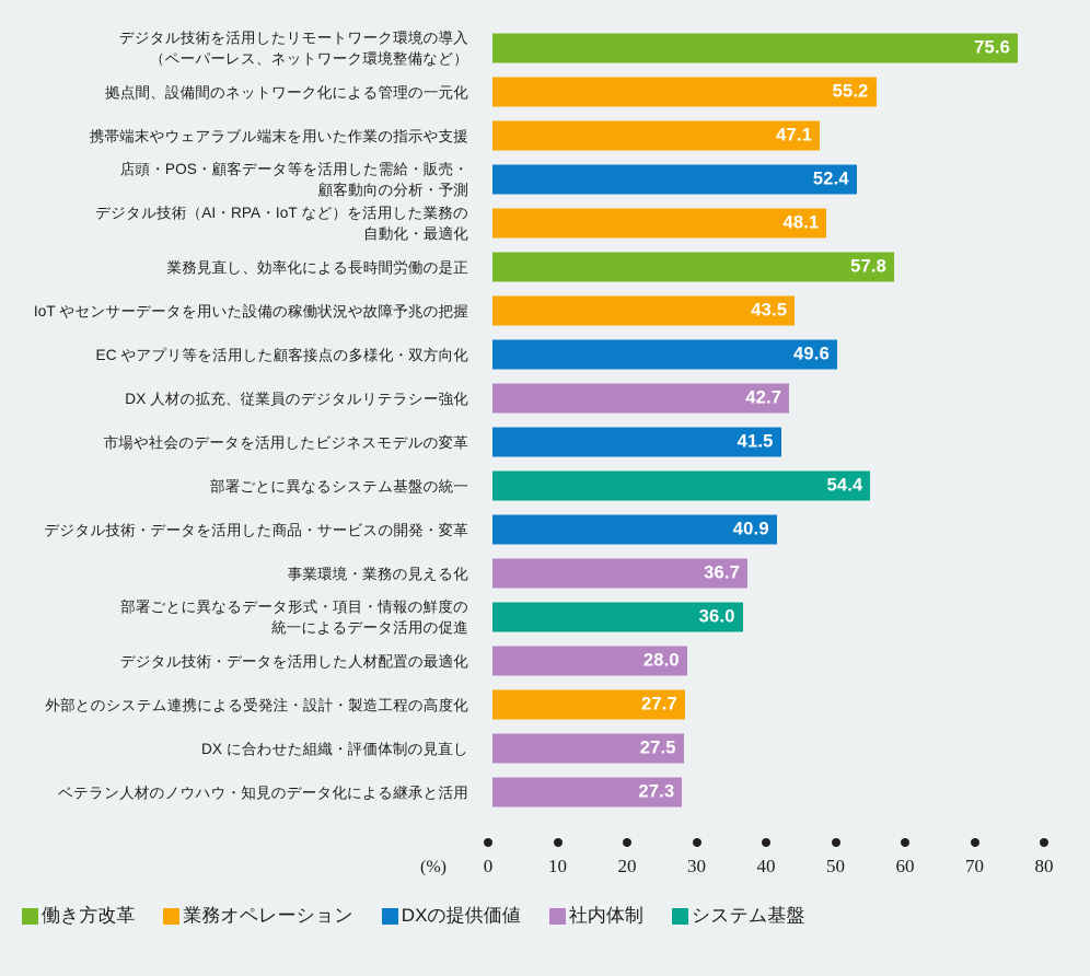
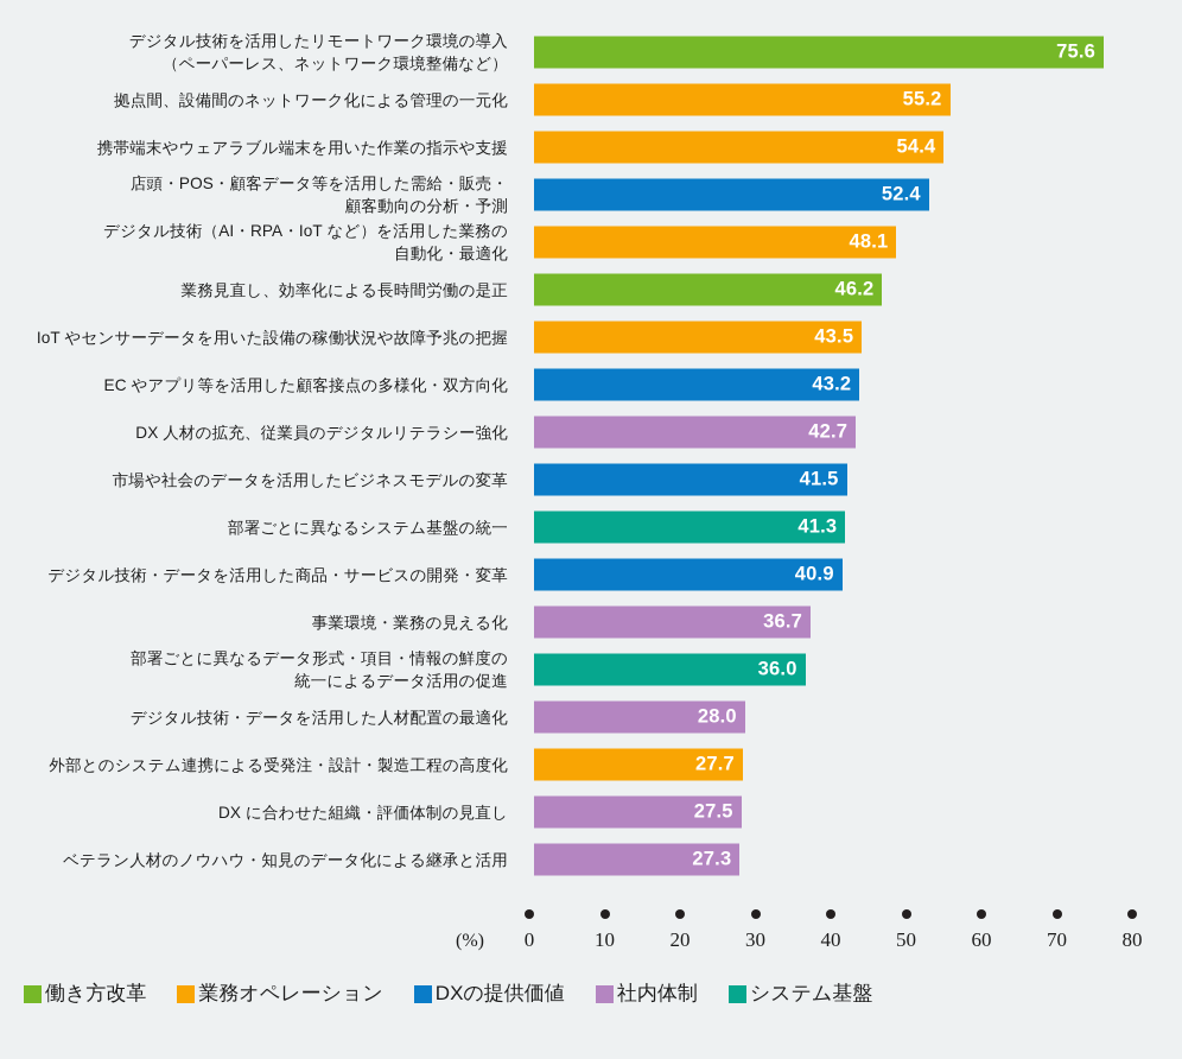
携帯端末やウェアラブル端末を用いた作業の指示や支援: 47.1 -> 54.4
業務見直し、効率化による長時間労働の是正: 57.8 -> 46.2
EC やアプリ等を活用した顧客接点の多様化・双方向化: 49.6 -> 43.2
部署ごとに異なるシステム基盤の統一: 54.4 -> 41.3
